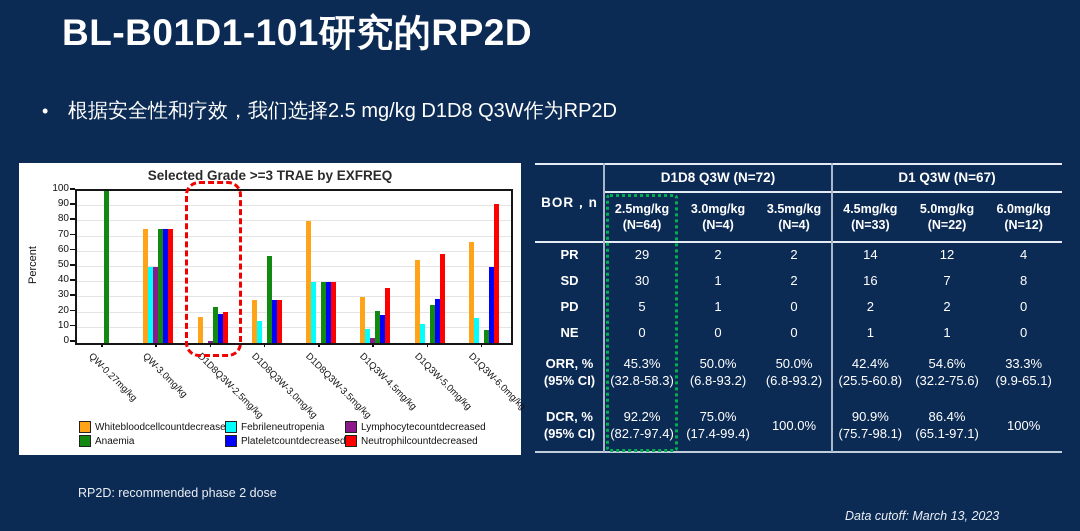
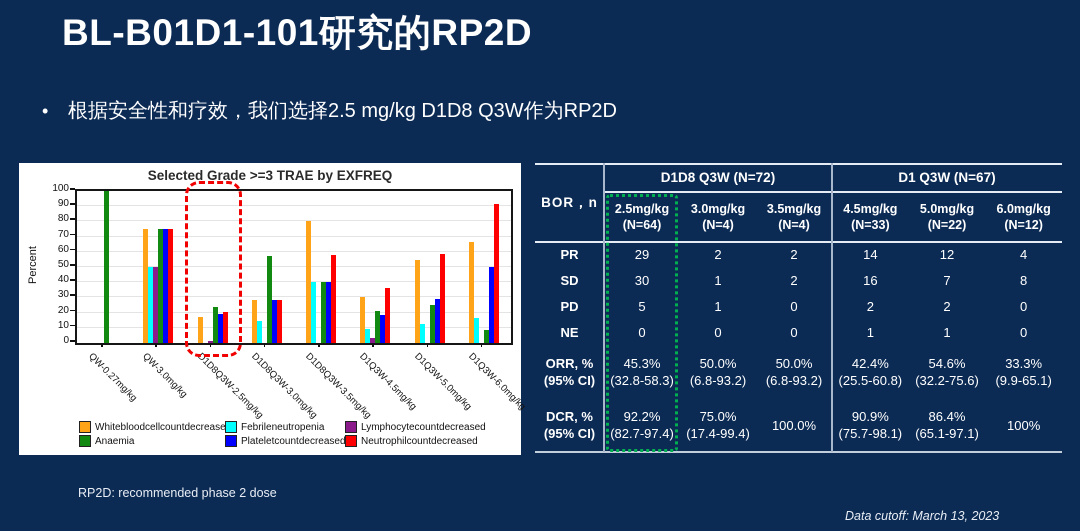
Neutrophilcountdecreased/D1D8Q3W-3.5mg/kg: 40 -> 58
